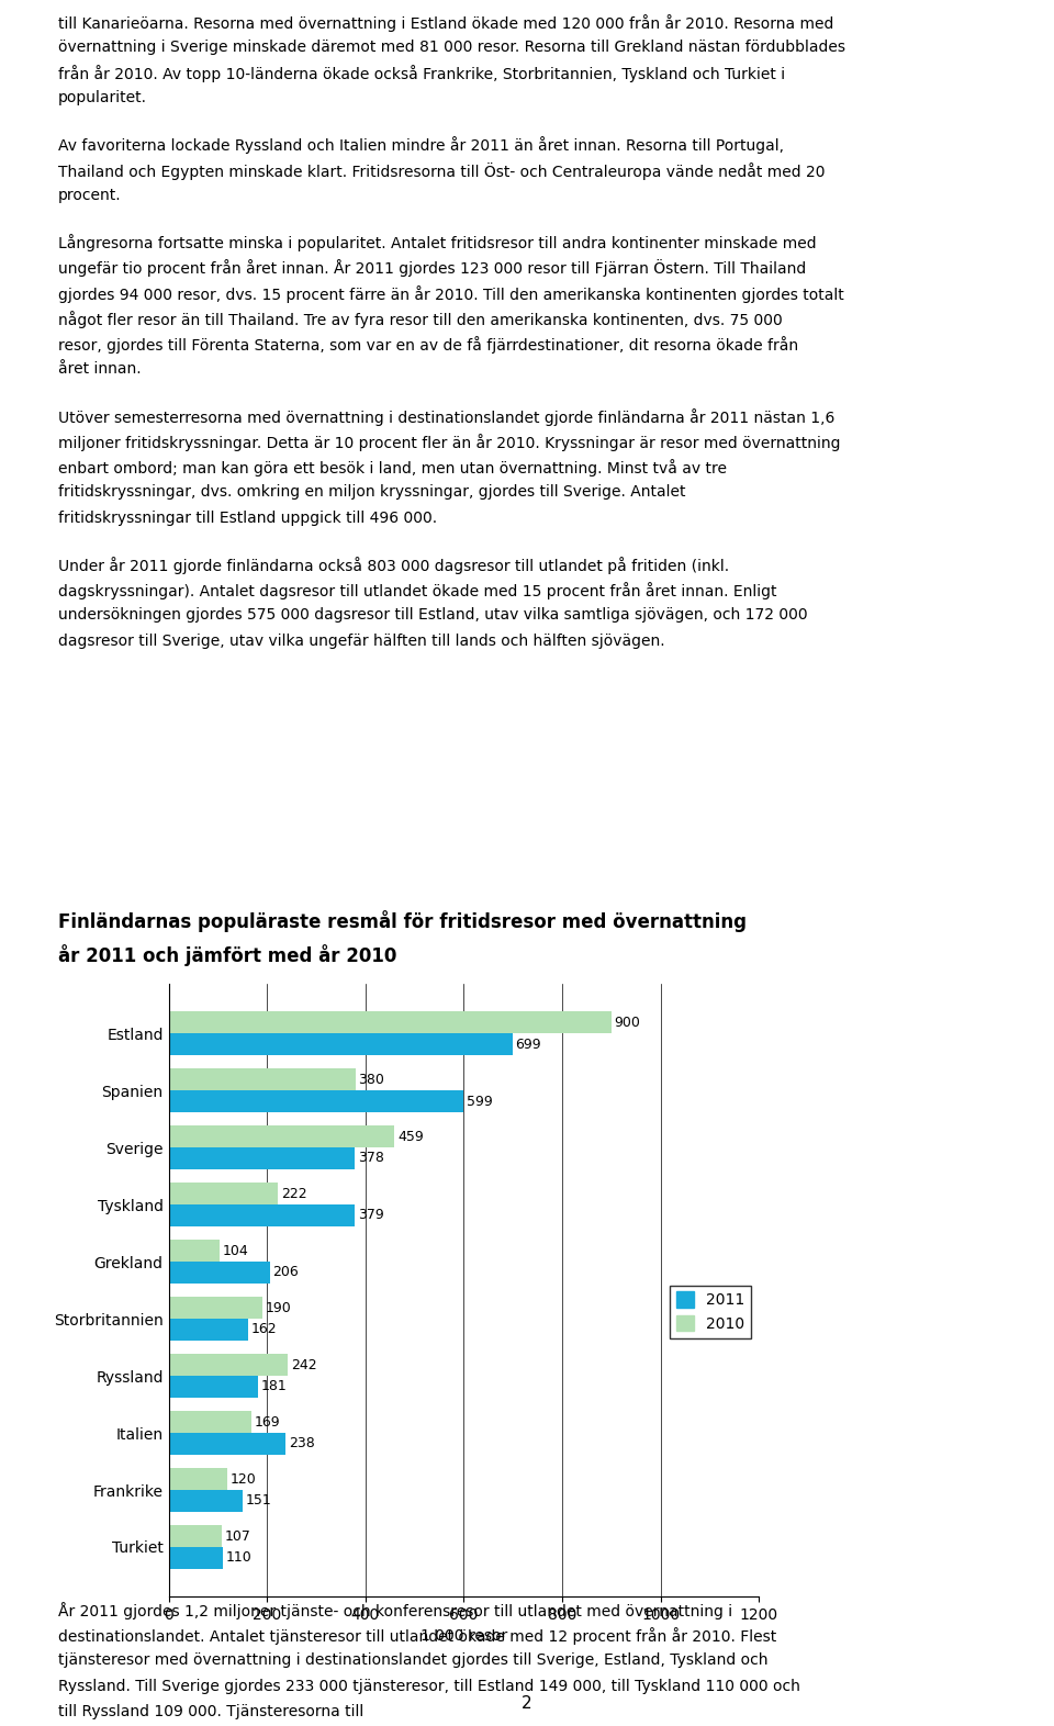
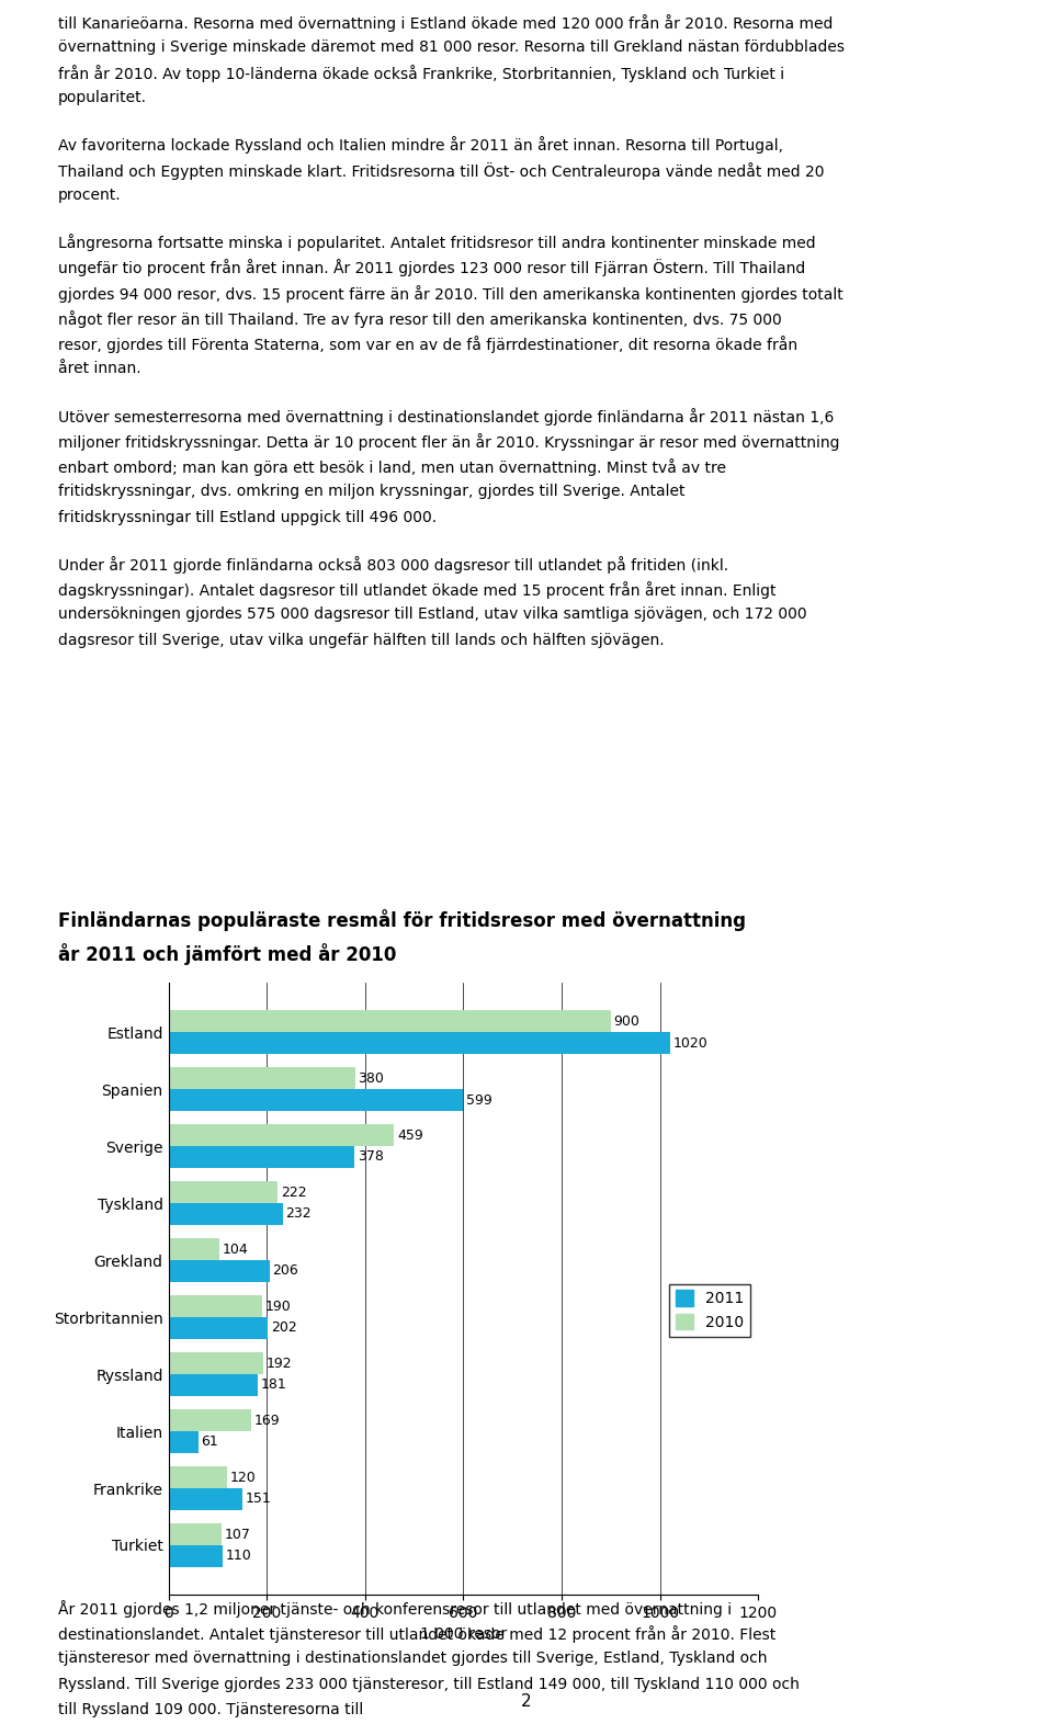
2011/Estland: 699 -> 1020
2011/Tyskland: 379 -> 232
2011/Storbritannien: 162 -> 202
2010/Ryssland: 242 -> 192
2011/Italien: 238 -> 61
